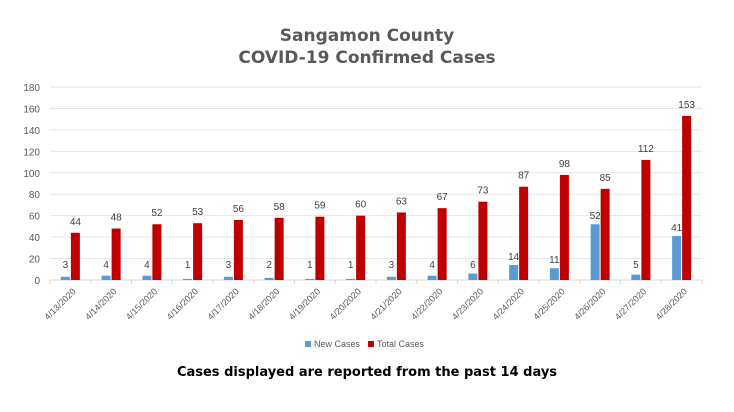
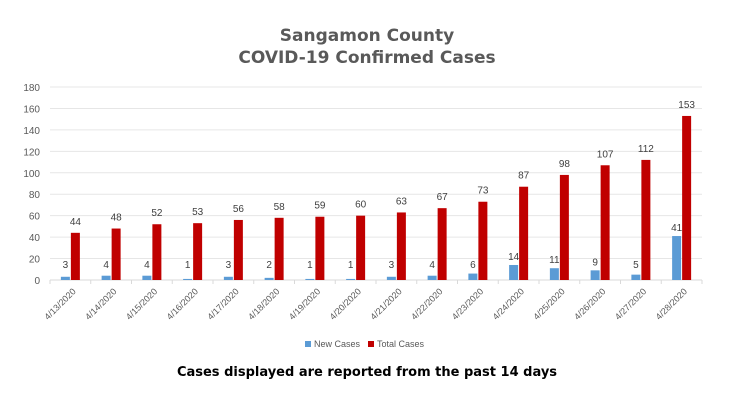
New Cases/4/26/2020: 52 -> 9
Total Cases/4/26/2020: 85 -> 107
